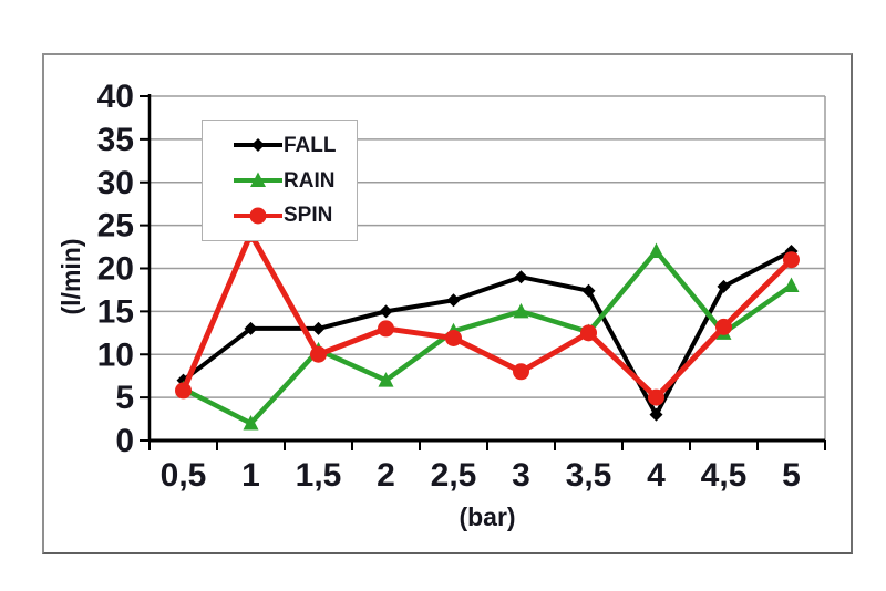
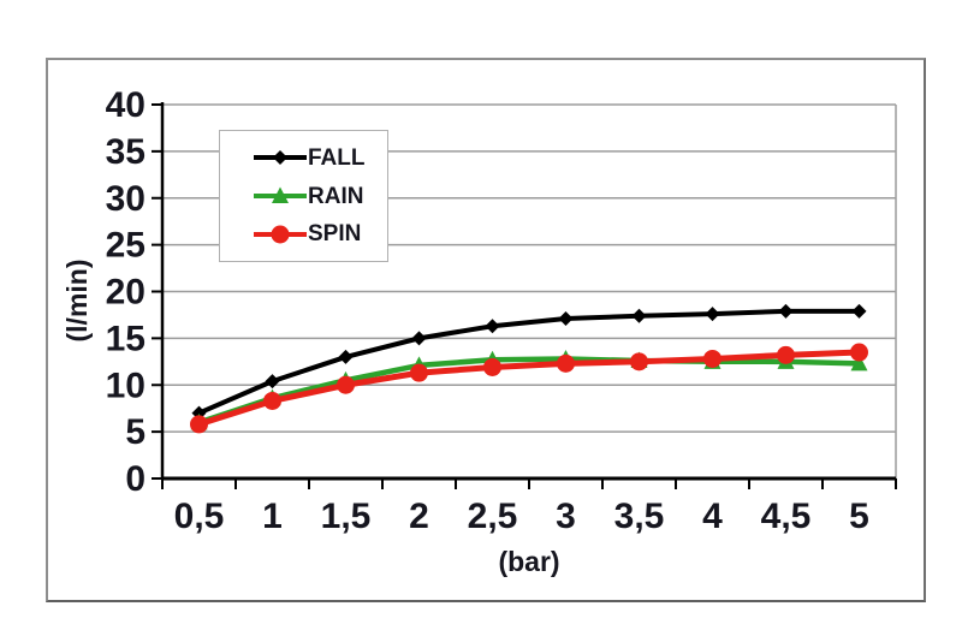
FALL/1: 13 -> 10
RAIN/1: 2 -> 9
SPIN/1: 24 -> 8
RAIN/2: 7 -> 12
SPIN/2: 13 -> 11
FALL/3: 19 -> 17
RAIN/3: 15 -> 13
SPIN/3: 8 -> 12
FALL/4: 3 -> 18
RAIN/4: 22 -> 12
SPIN/4: 5 -> 13
FALL/5: 22 -> 18
RAIN/5: 18 -> 12
SPIN/5: 21 -> 14
